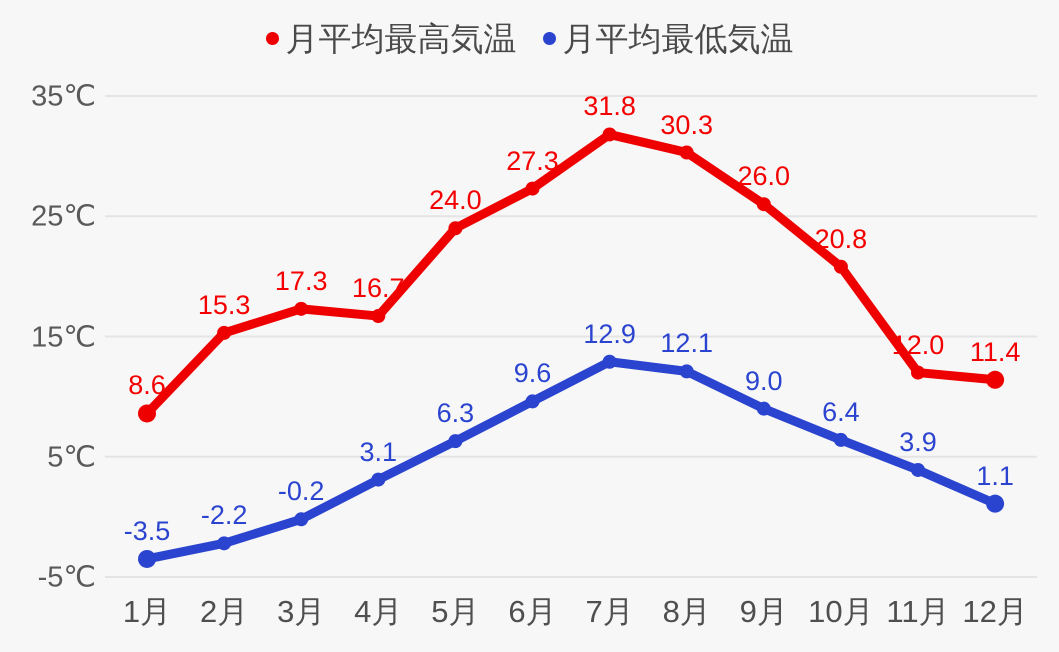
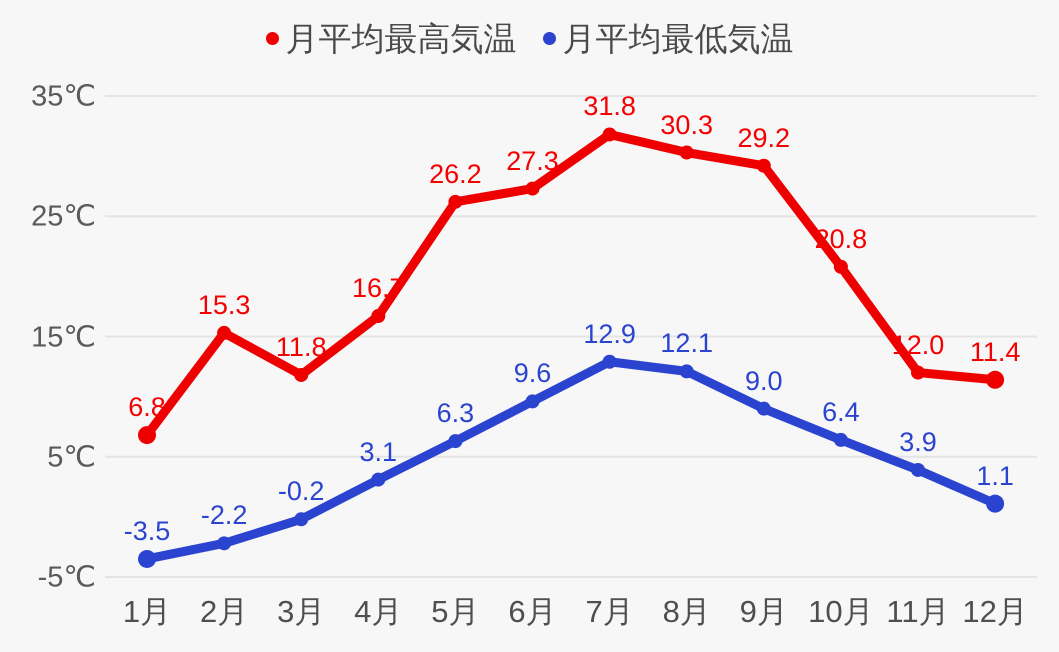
月平均最高気温/1月: 8.6 -> 6.8
月平均最高気温/3月: 17.3 -> 11.8
月平均最高気温/5月: 24.0 -> 26.2
月平均最高気温/9月: 26.0 -> 29.2
